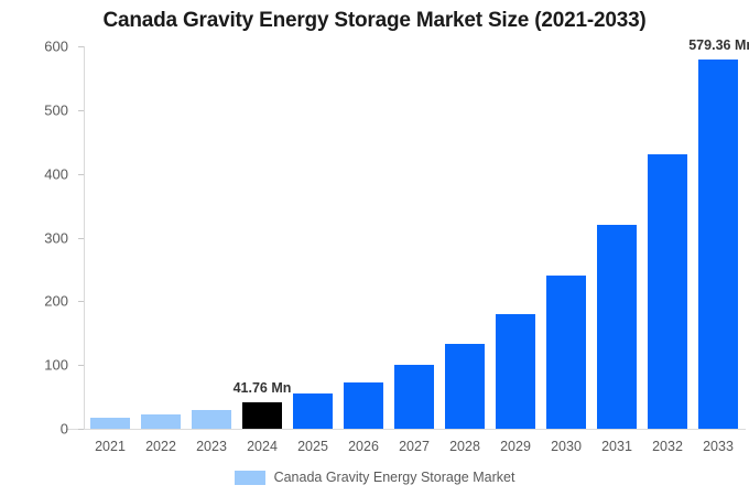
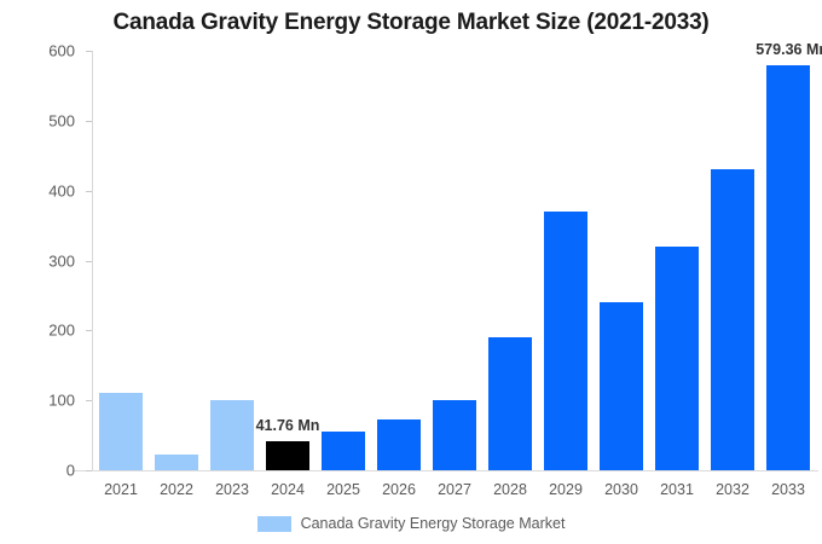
2021: 20 -> 110
2023: 30 -> 100
2028: 130 -> 190
2029: 180 -> 370
